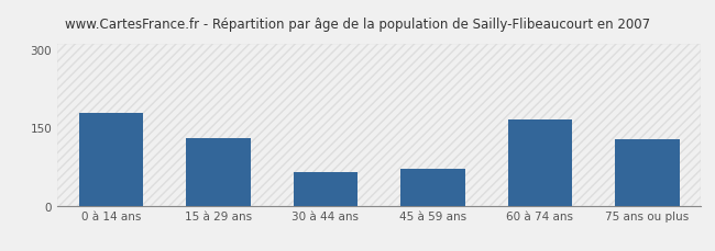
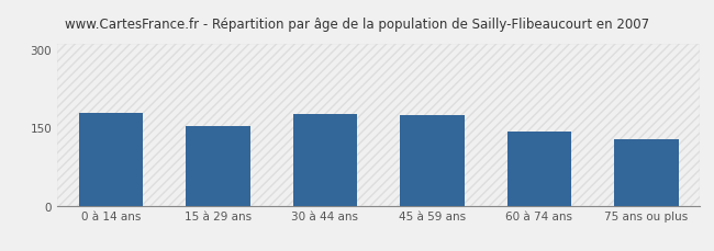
15 à 29 ans: 130 -> 153
30 à 44 ans: 65 -> 177
45 à 59 ans: 70 -> 173
60 à 74 ans: 165 -> 143
